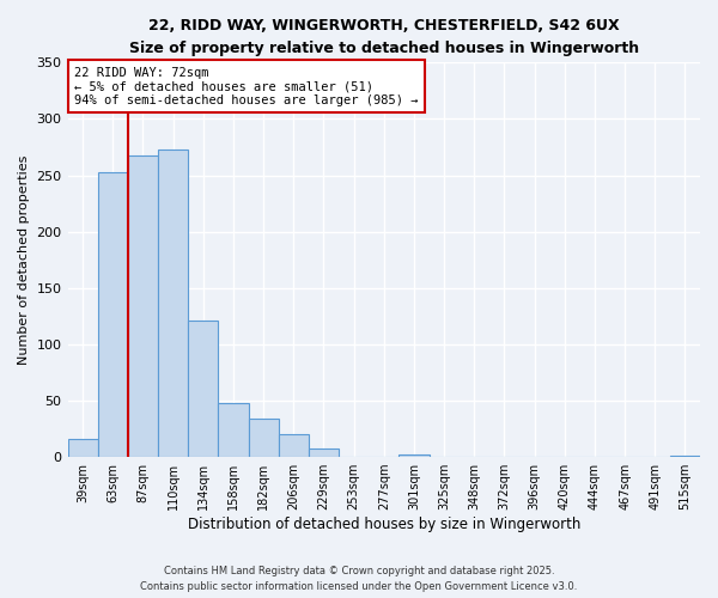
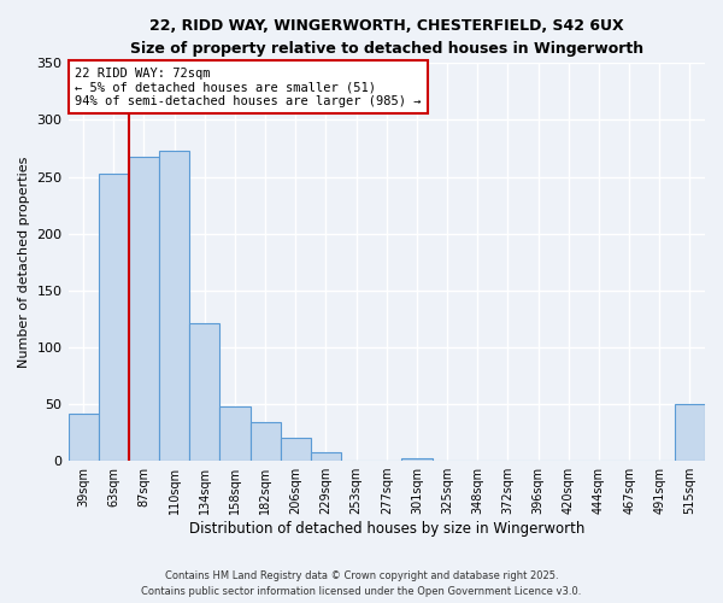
39sqm: 16 -> 42
515sqm: 1 -> 50
